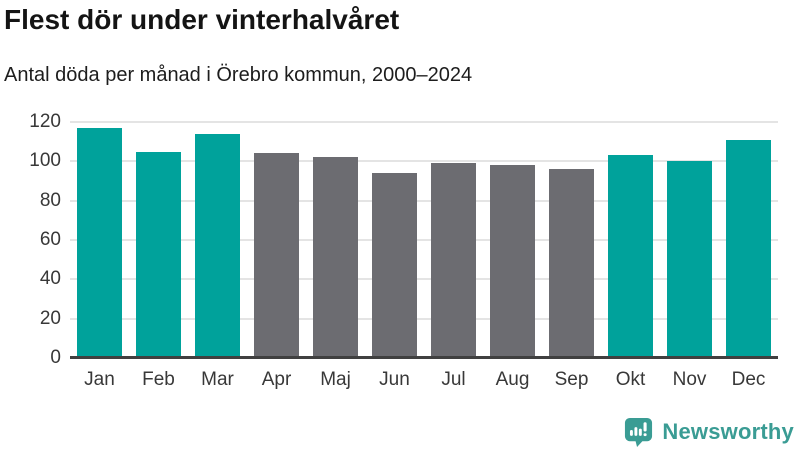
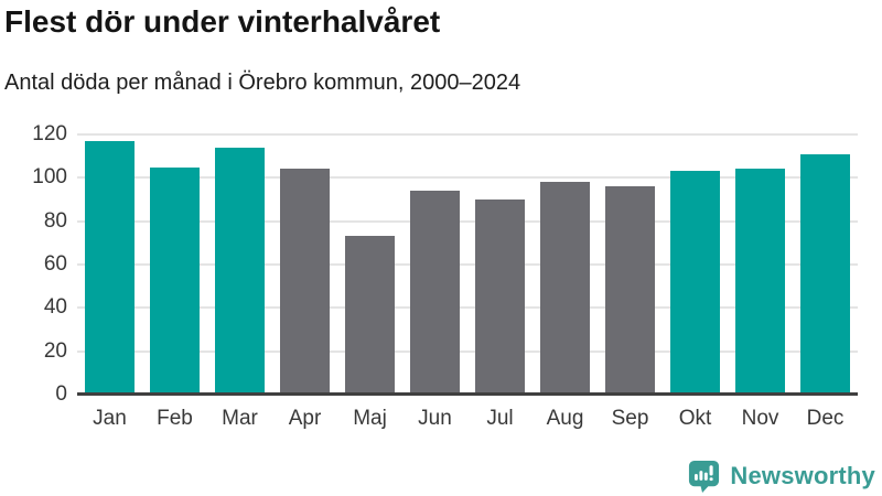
Maj: 102 -> 73
Jul: 99 -> 90
Nov: 100 -> 104
